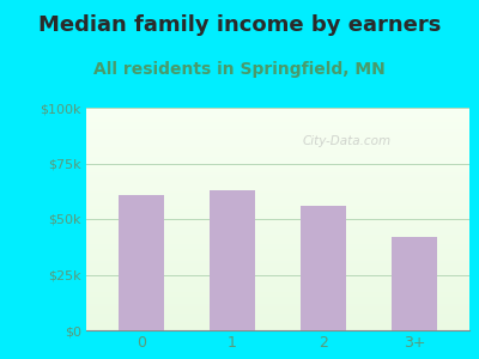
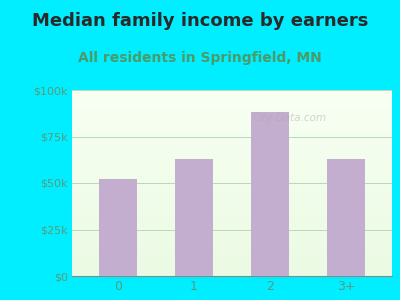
0: $61k -> $52k
2: $56k -> $88k
3+: $42k -> $63k
